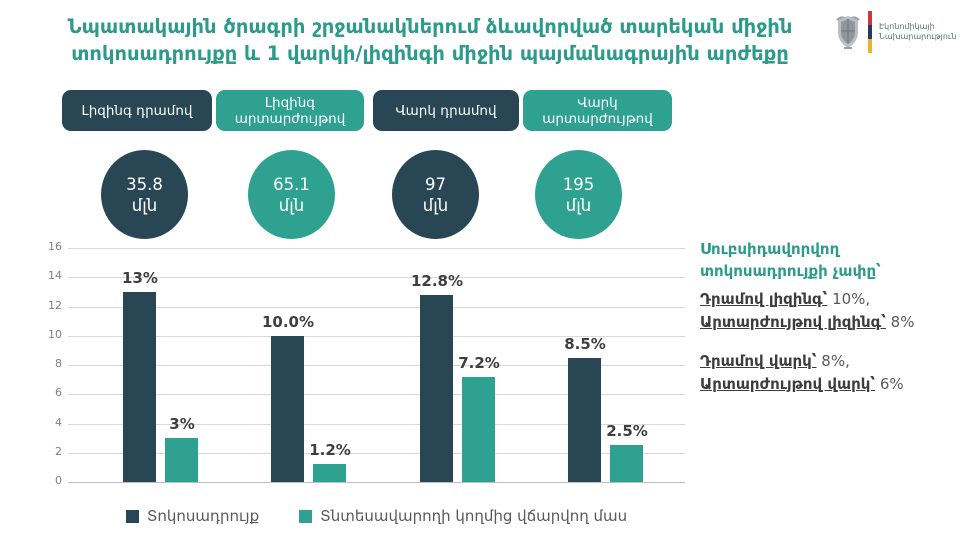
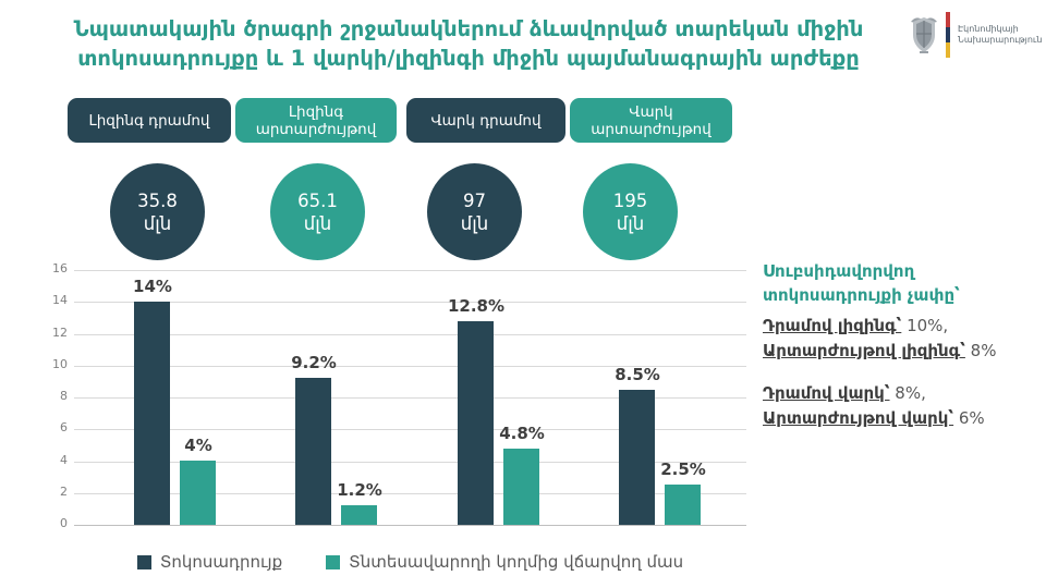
Տոկոսադրույք/Լիզինգ դրամով: 13% -> 14%
Տնտեսավարողի կողմից վճարվող մաս/Լիզինգ դրամով: 3% -> 4%
Տոկոսադրույք/Լիզինգ արտարժույթով: 10.0% -> 9.2%
Տնտեսավարողի կողմից վճարվող մաս/Վարկ դրամով: 7.2% -> 4.8%
